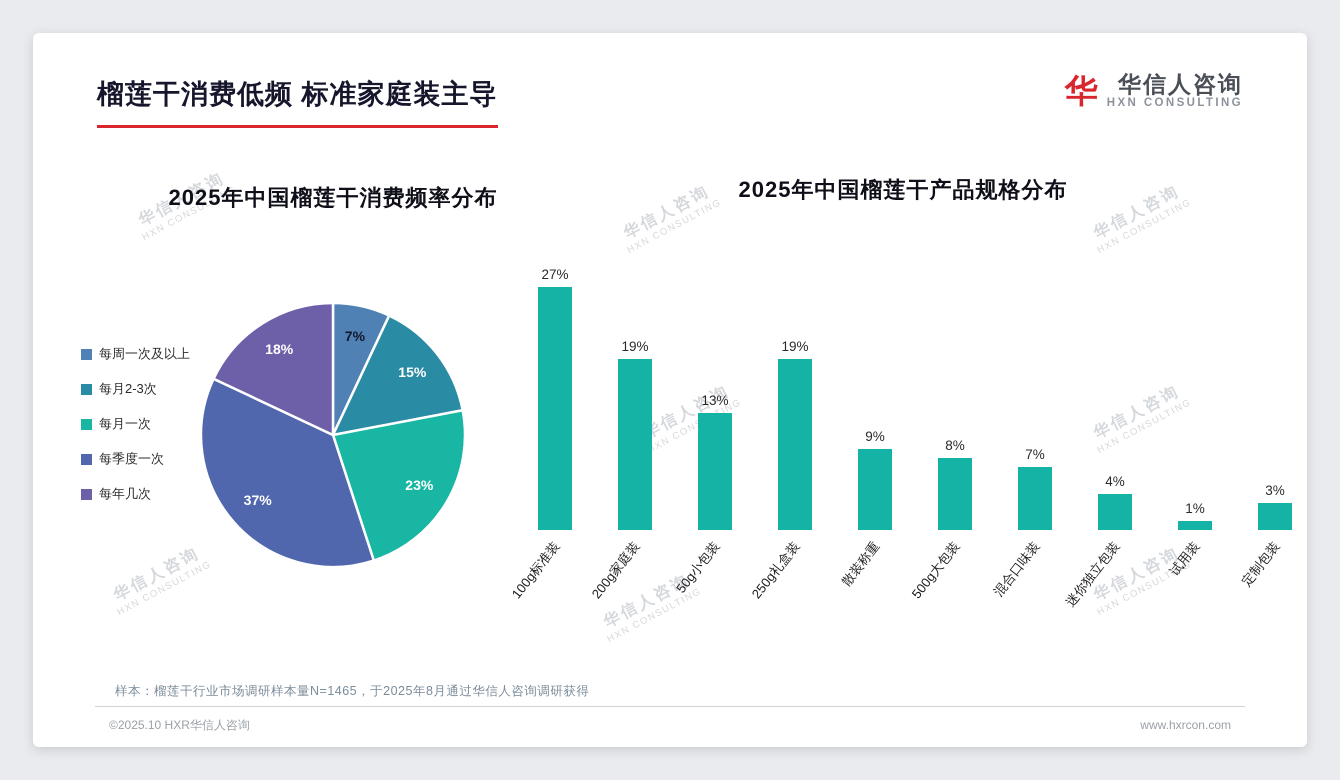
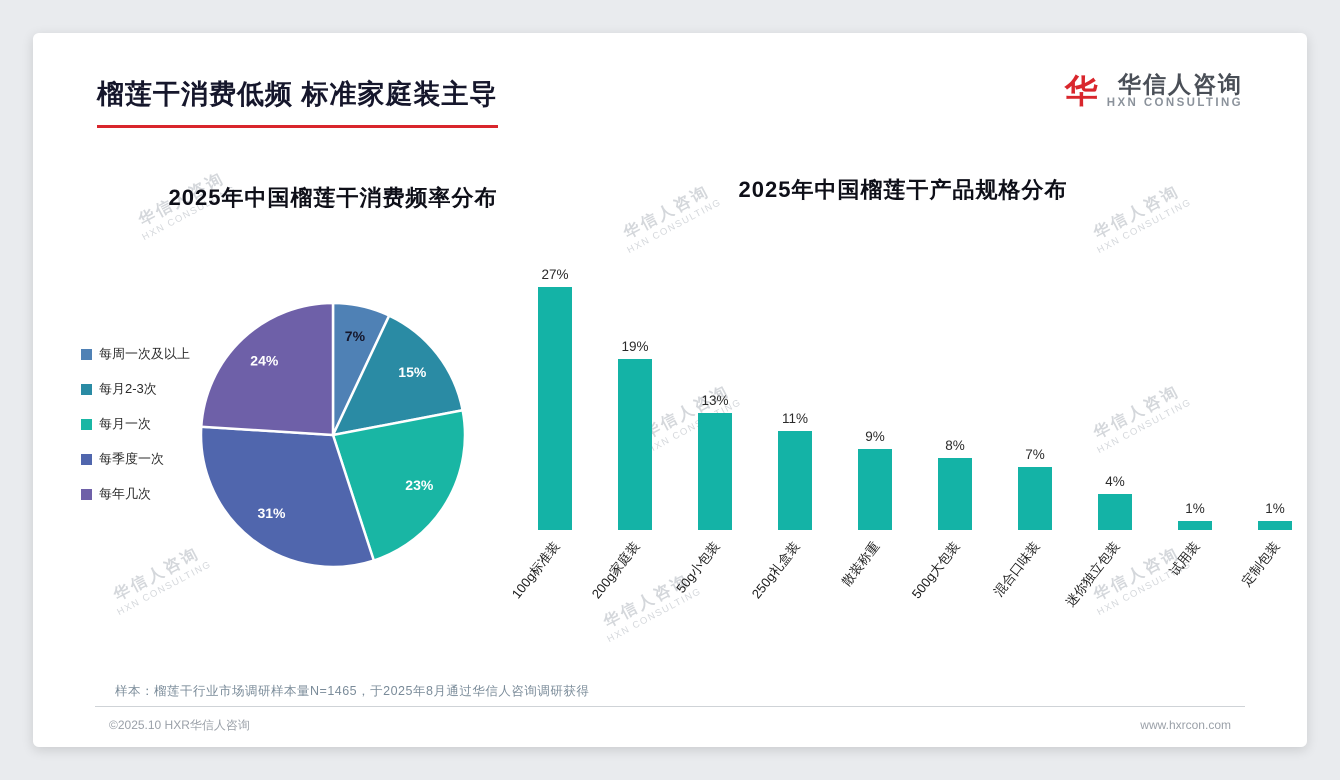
2025年中国榴莲干消费频率分布/每季度一次: 37% -> 31%
2025年中国榴莲干消费频率分布/每年几次: 18% -> 24%
2025年中国榴莲干产品规格分布/250g礼盒装: 19% -> 11%
2025年中国榴莲干产品规格分布/定制包装: 3% -> 1%
